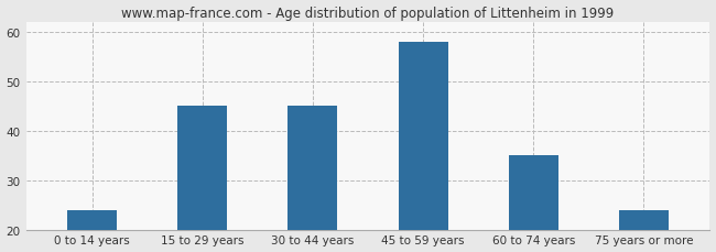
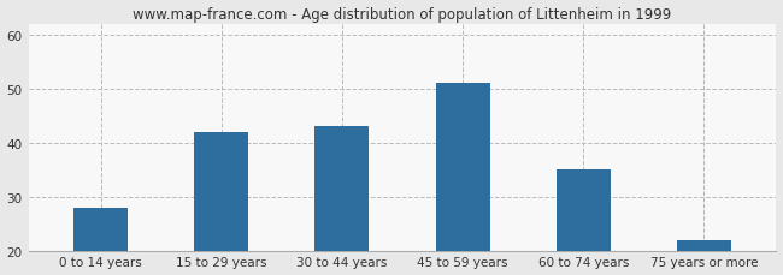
0 to 14 years: 24 -> 28
15 to 29 years: 45 -> 42
30 to 44 years: 45 -> 43
45 to 59 years: 58 -> 51
75 years or more: 24 -> 22
